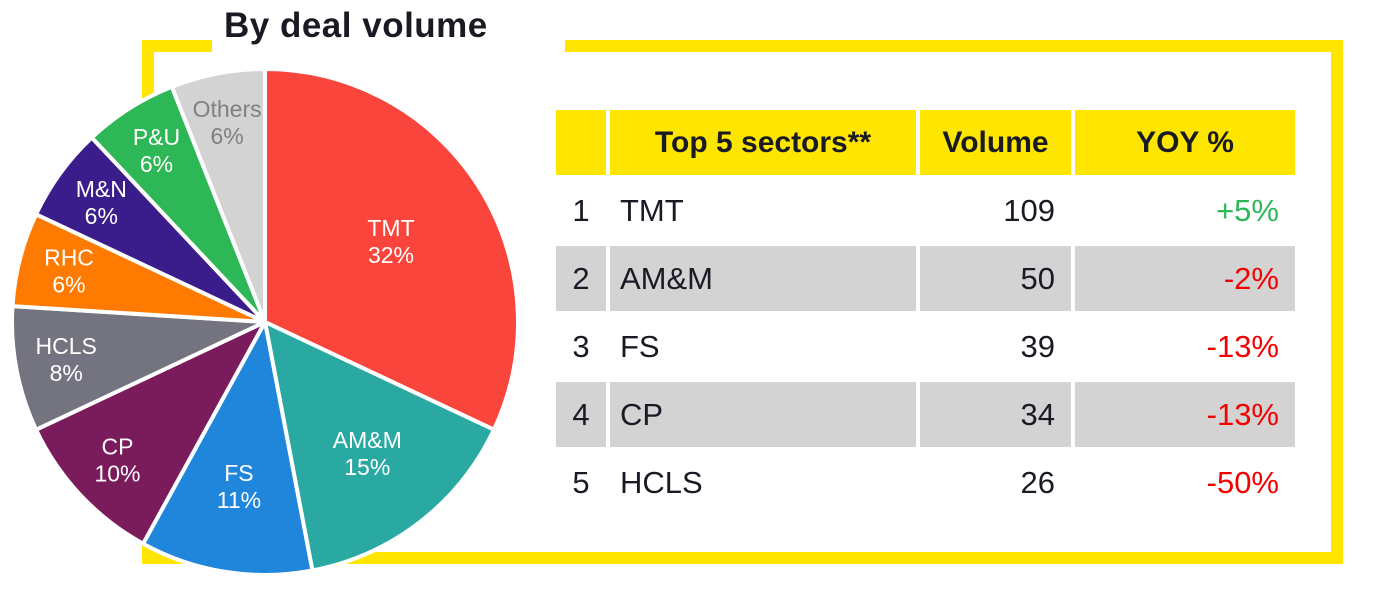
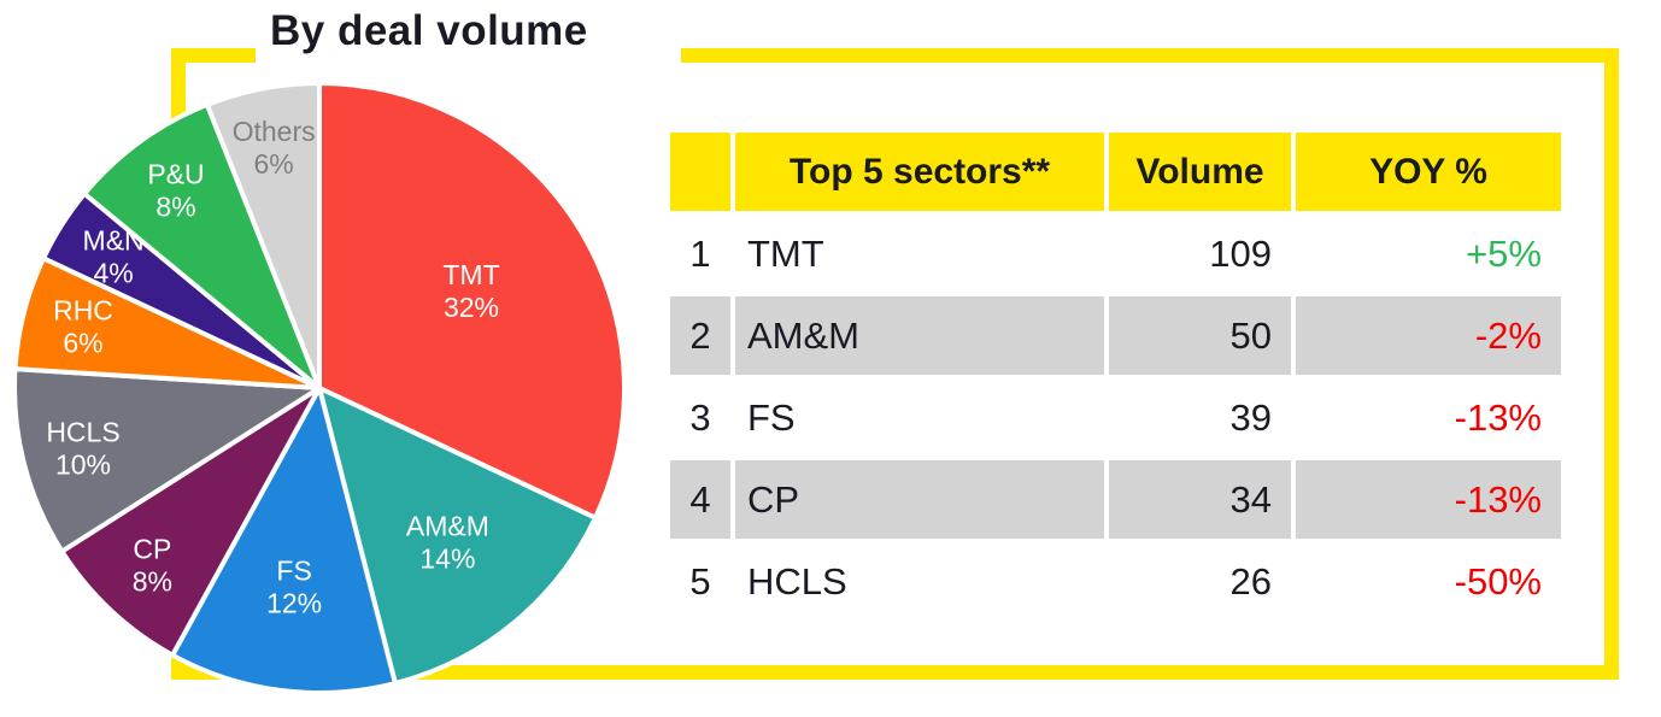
AM&M: 15% -> 14%
FS: 11% -> 12%
CP: 10% -> 8%
HCLS: 8% -> 10%
M&N: 6% -> 4%
P&U: 6% -> 8%
